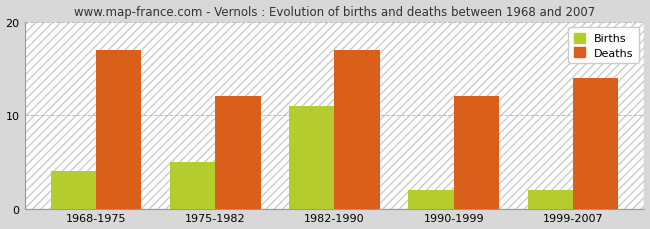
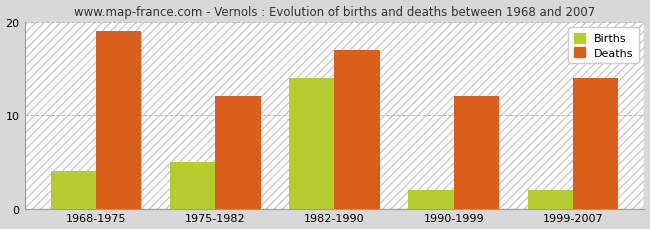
Deaths/1968-1975: 17 -> 19
Births/1982-1990: 11 -> 14
